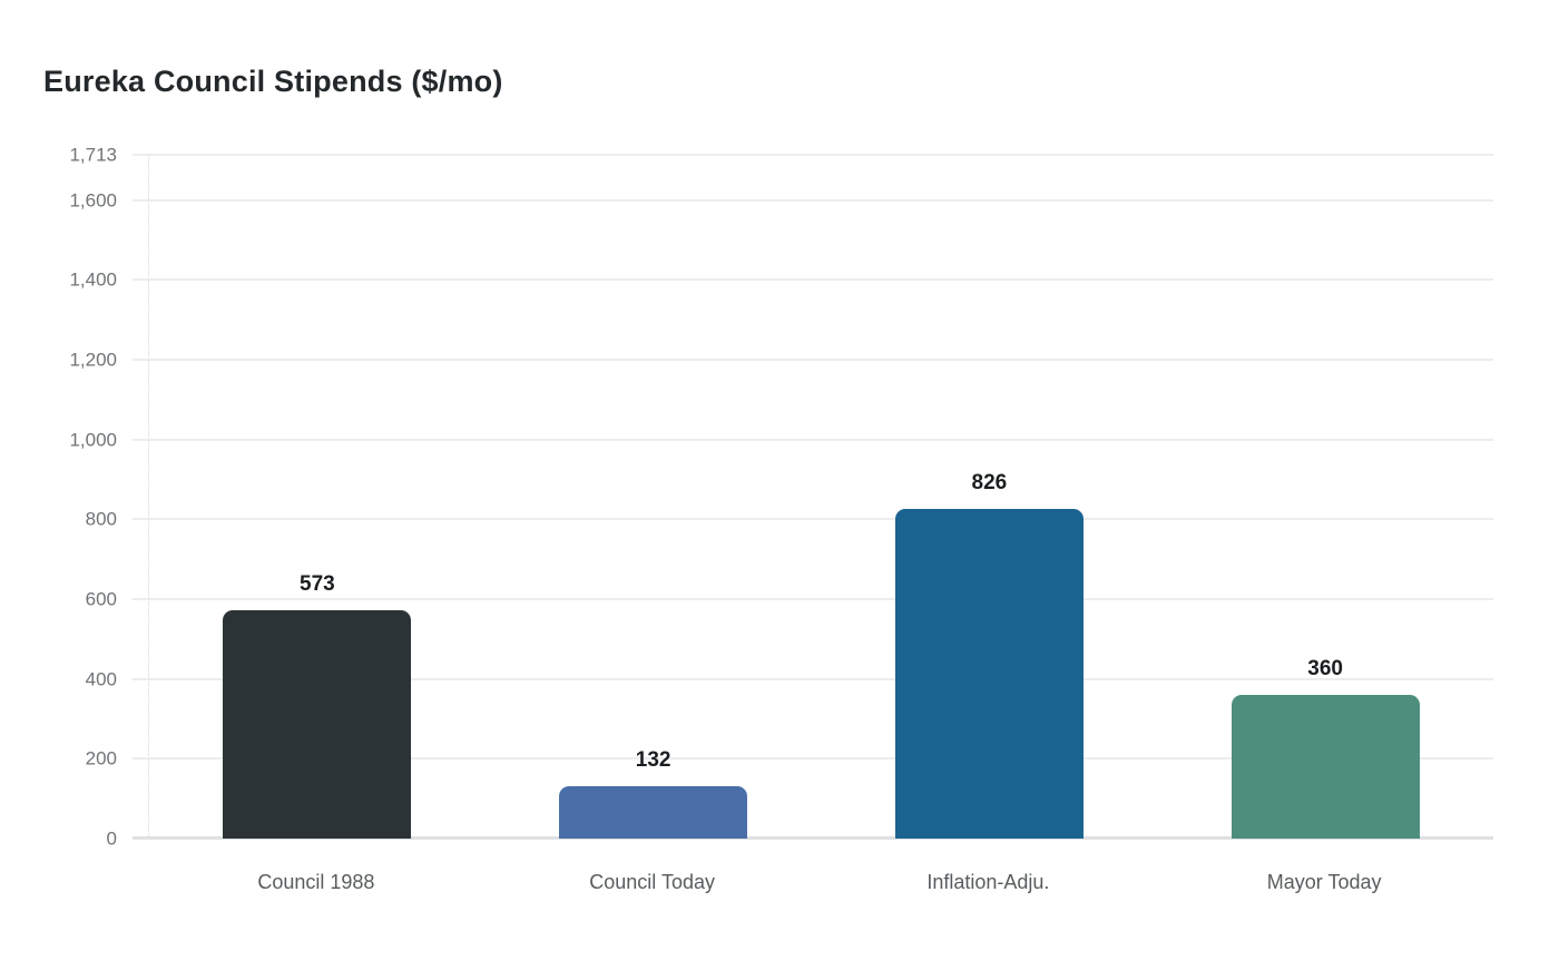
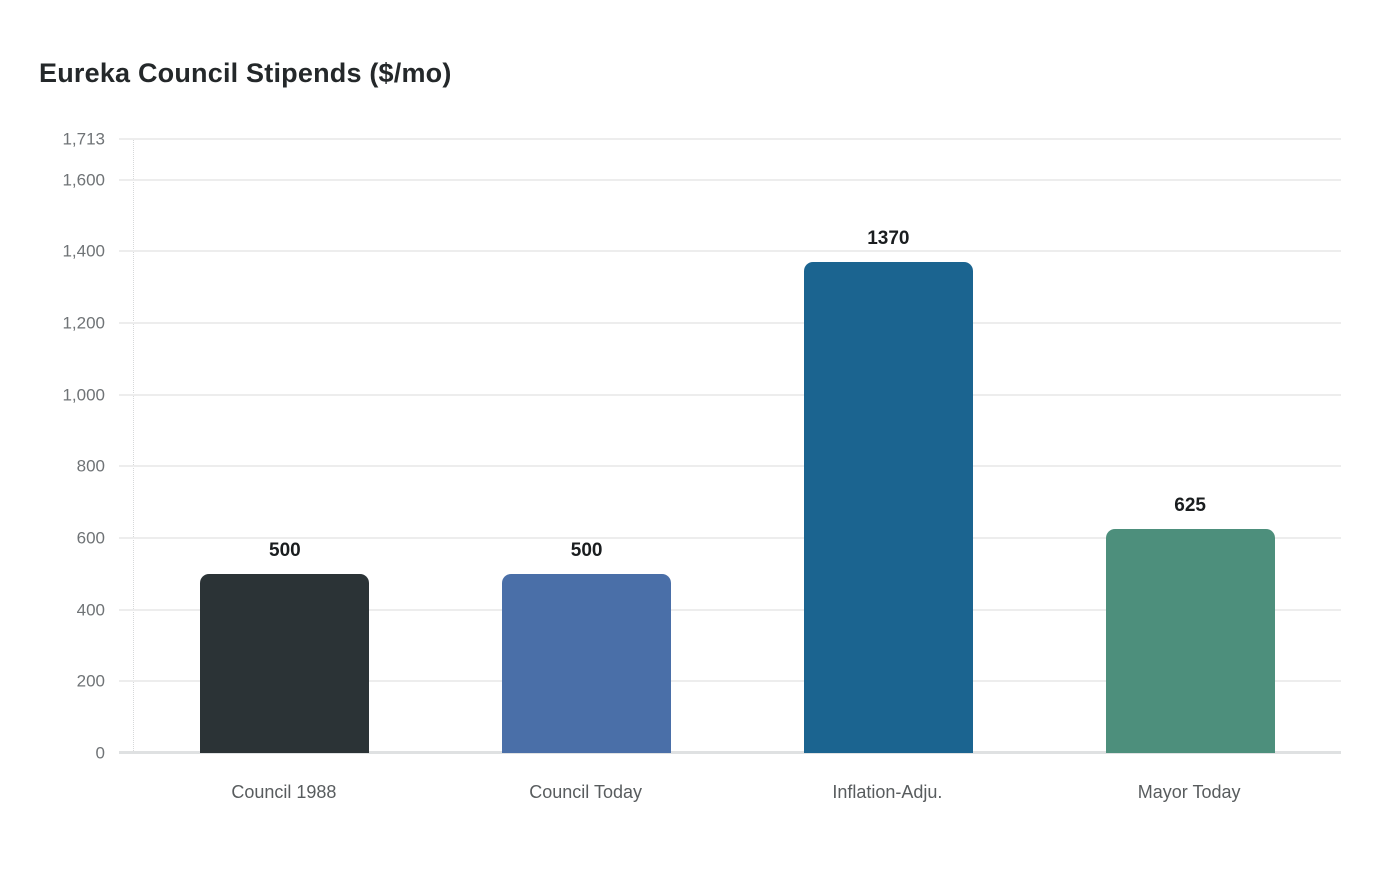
Council 1988: 573 -> 500
Council Today: 132 -> 500
Inflation-Adju.: 826 -> 1370
Mayor Today: 360 -> 625
